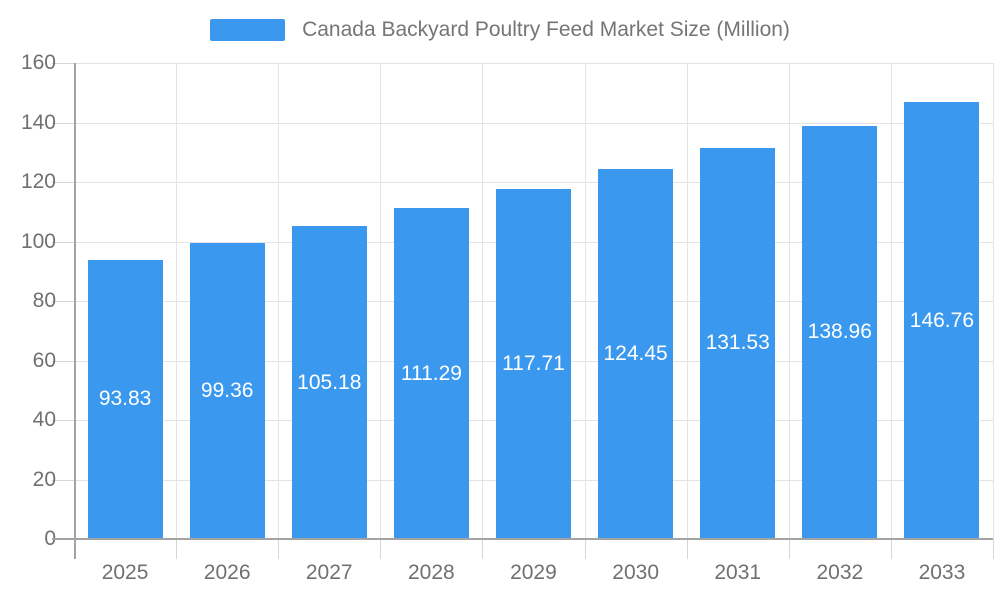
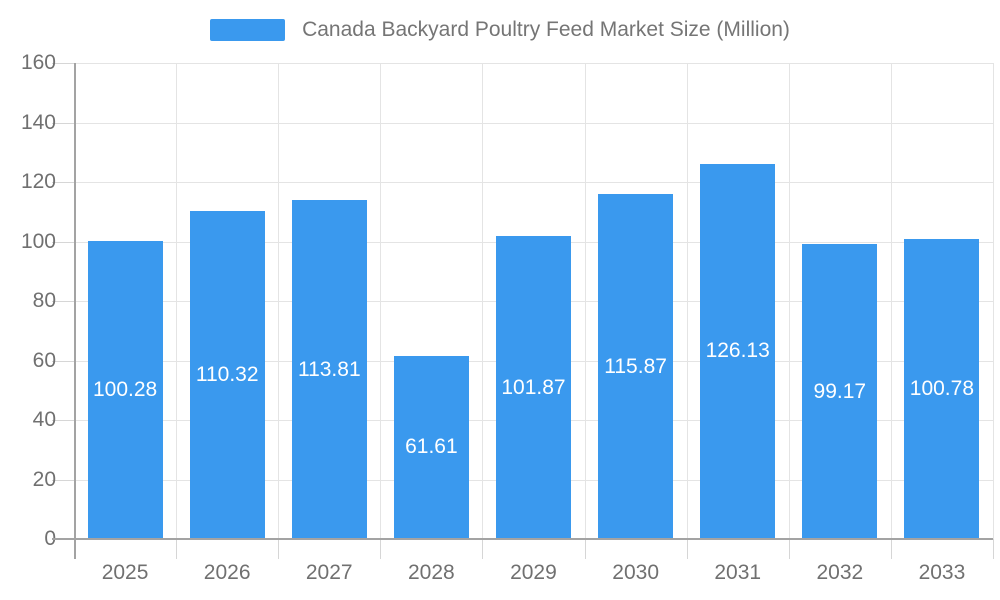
2025: 93.83 -> 100.28
2026: 99.36 -> 110.32
2027: 105.18 -> 113.81
2028: 111.29 -> 61.61
2029: 117.71 -> 101.87
2030: 124.45 -> 115.87
2031: 131.53 -> 126.13
2032: 138.96 -> 99.17
2033: 146.76 -> 100.78
